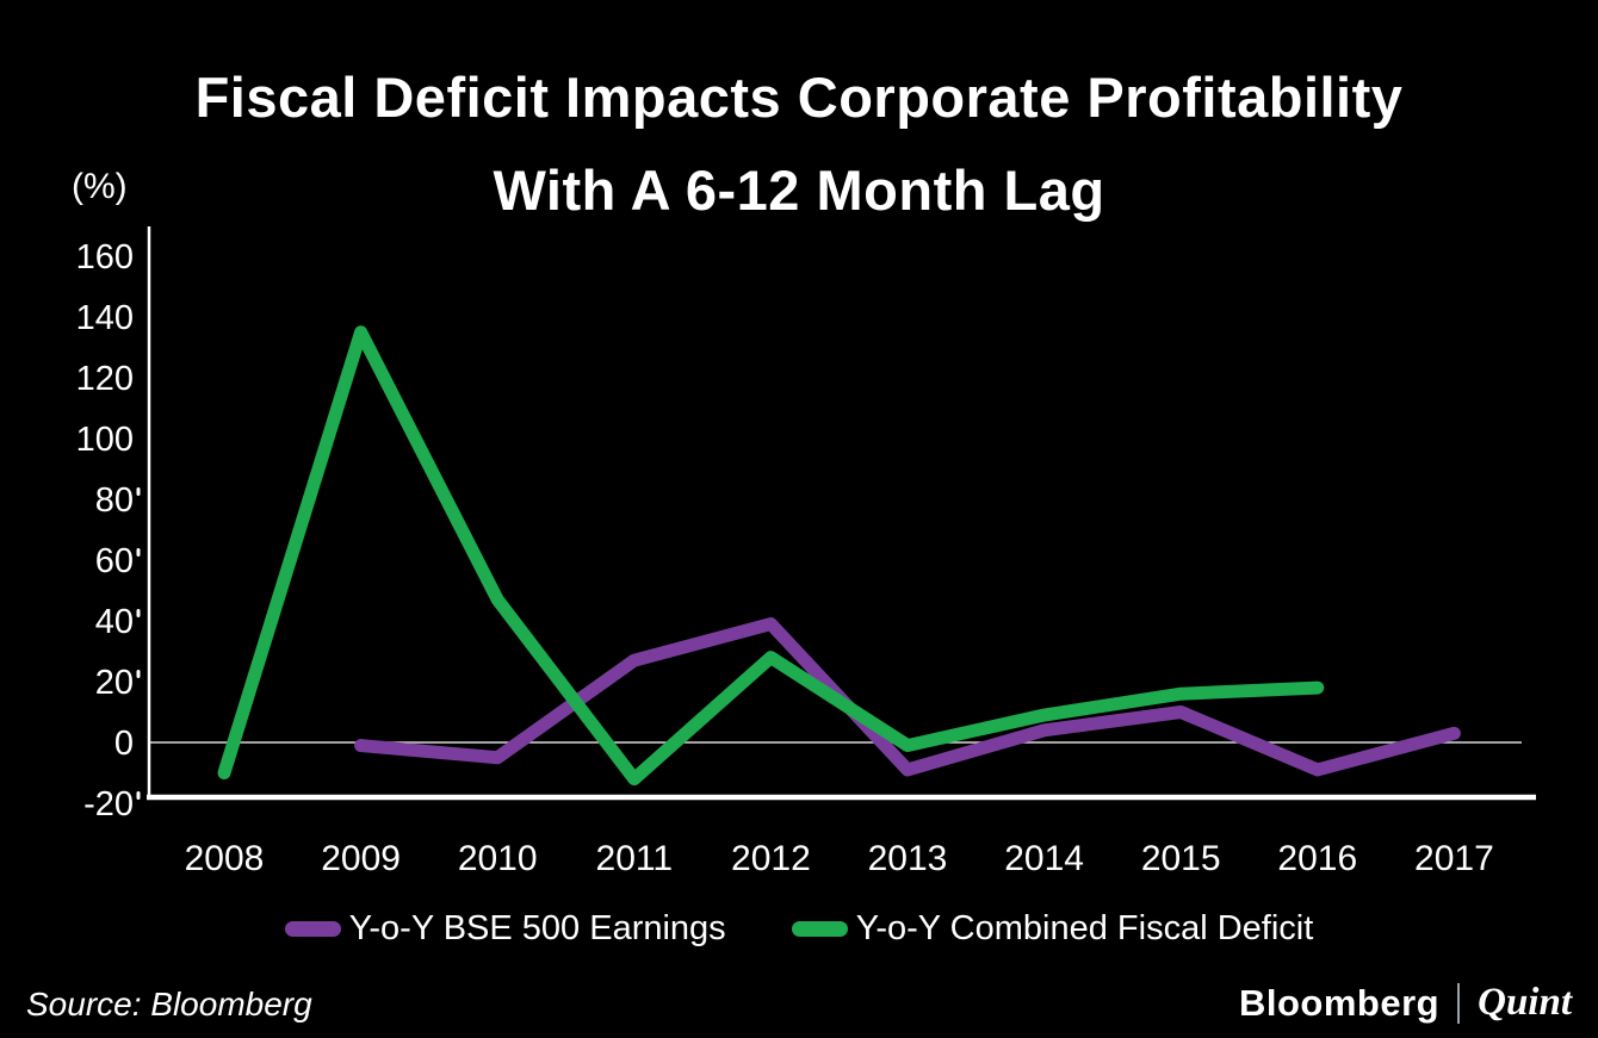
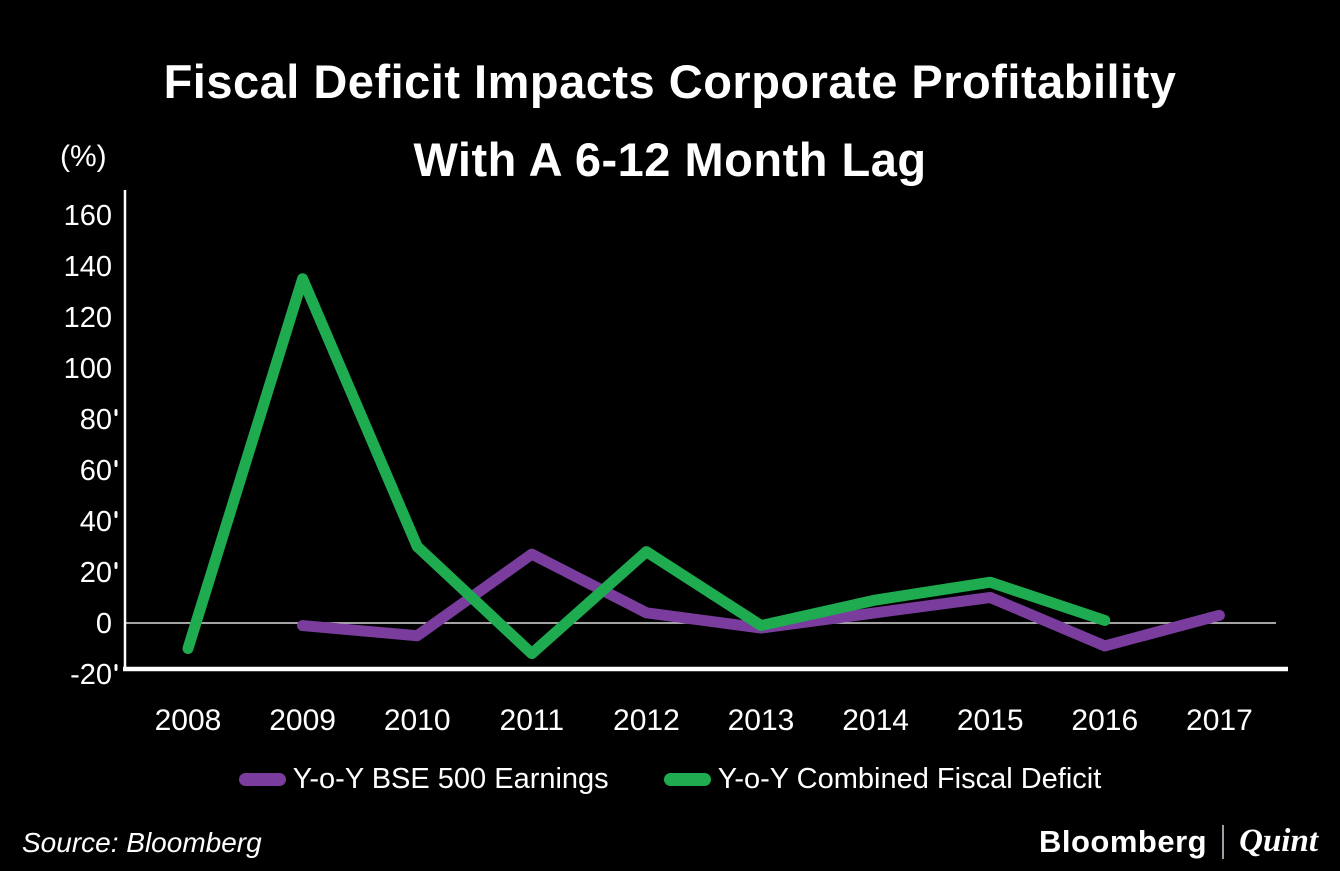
Y-o-Y Combined Fiscal Deficit/2010: 47 -> 30
Y-o-Y BSE 500 Earnings/2012: 39 -> 4
Y-o-Y BSE 500 Earnings/2013: -9 -> -2
Y-o-Y Combined Fiscal Deficit/2016: 18 -> 1
